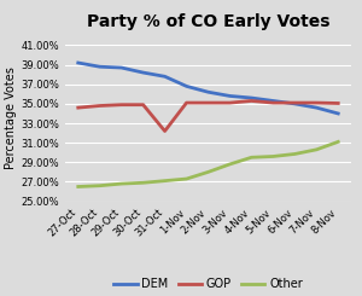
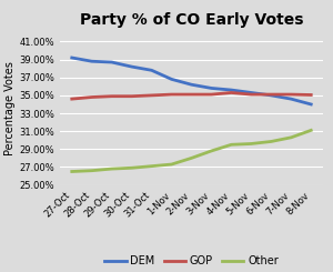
GOP/31-Oct: 32.2% -> 35.0%
